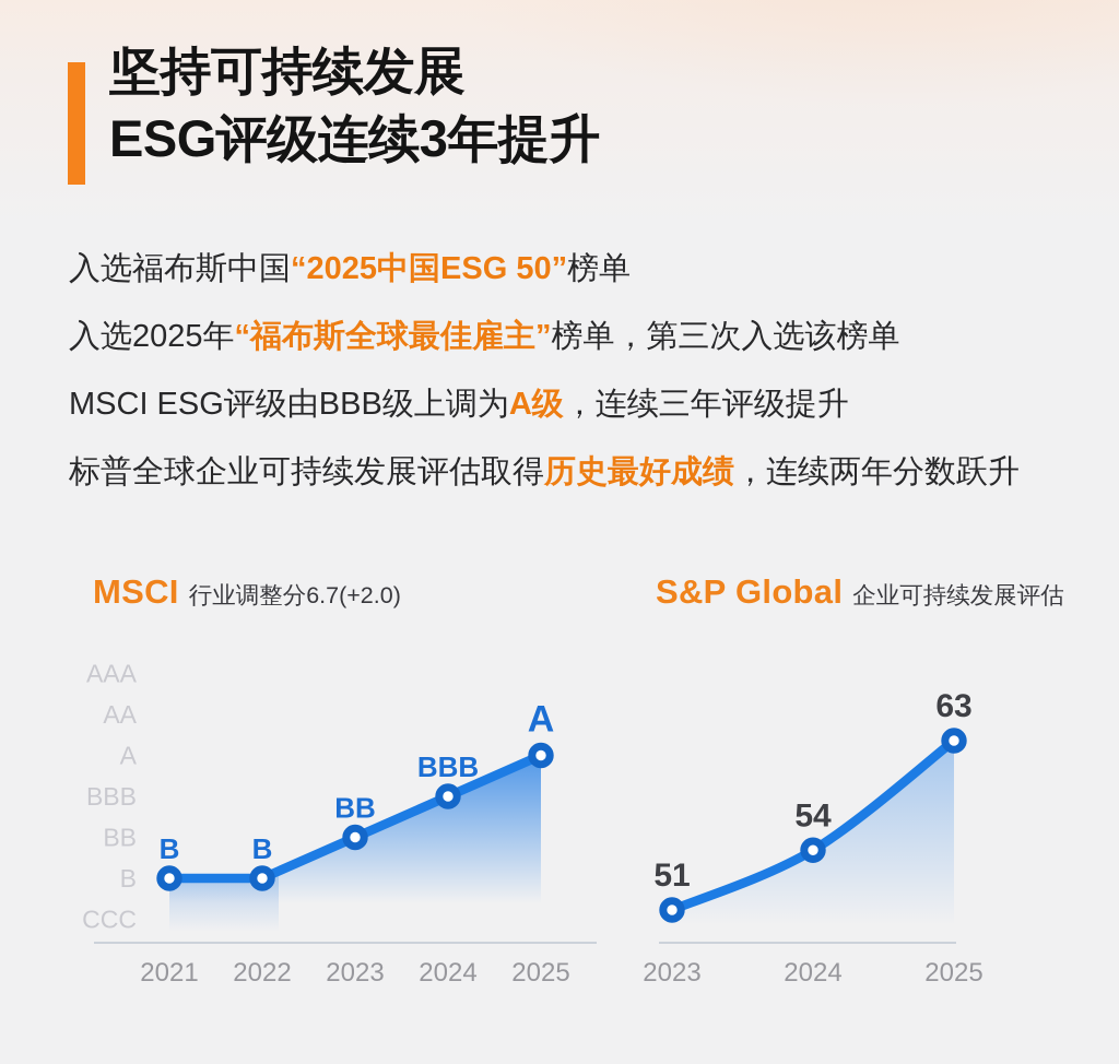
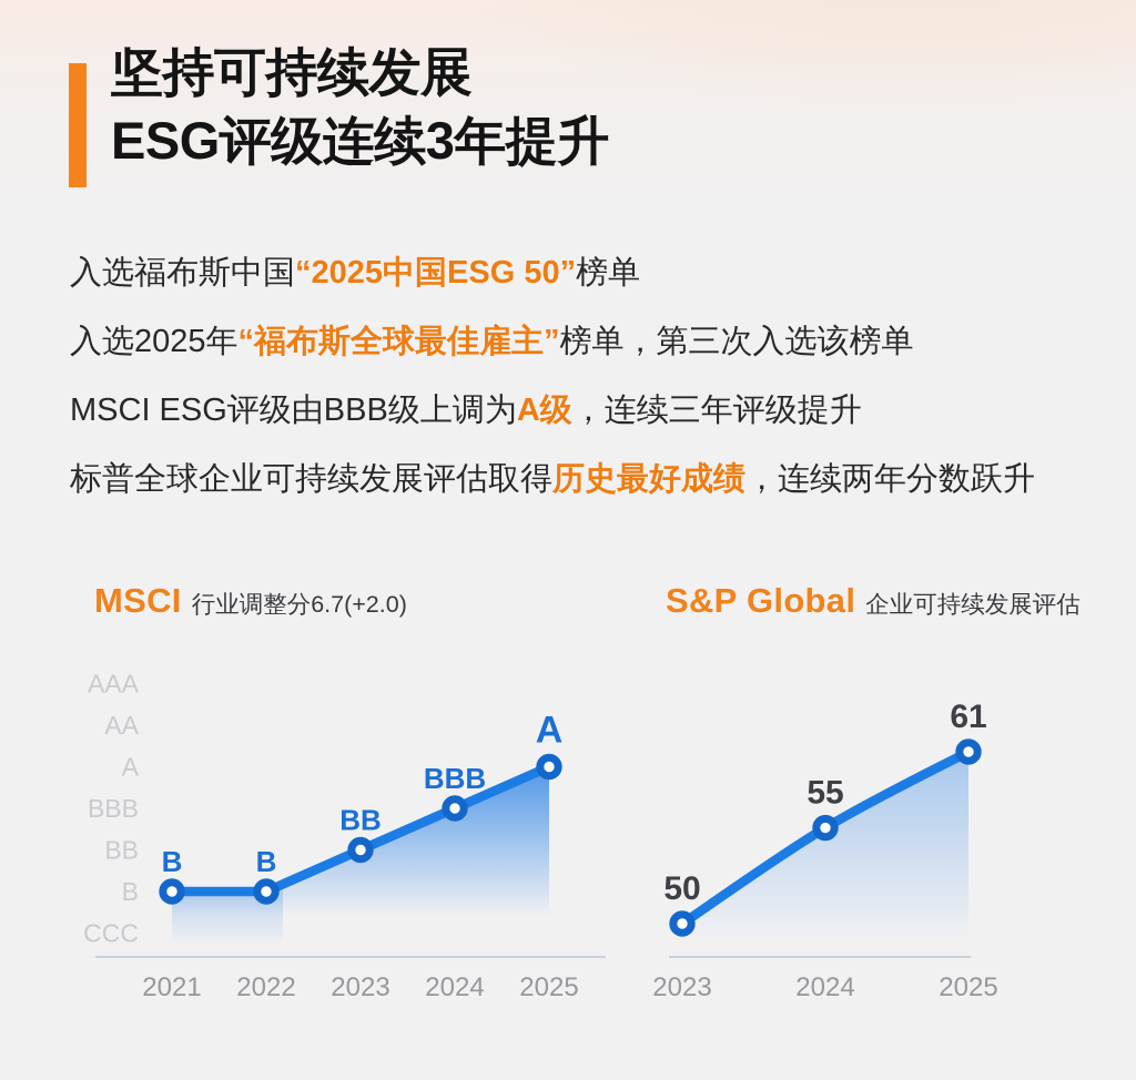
S&P Global 企业可持续发展评估/2023: 51 -> 50
S&P Global 企业可持续发展评估/2024: 54 -> 55
S&P Global 企业可持续发展评估/2025: 63 -> 61
